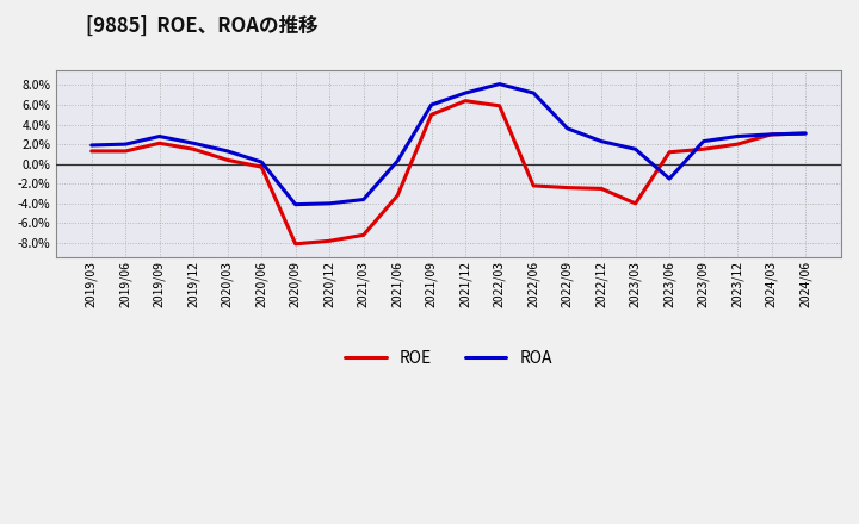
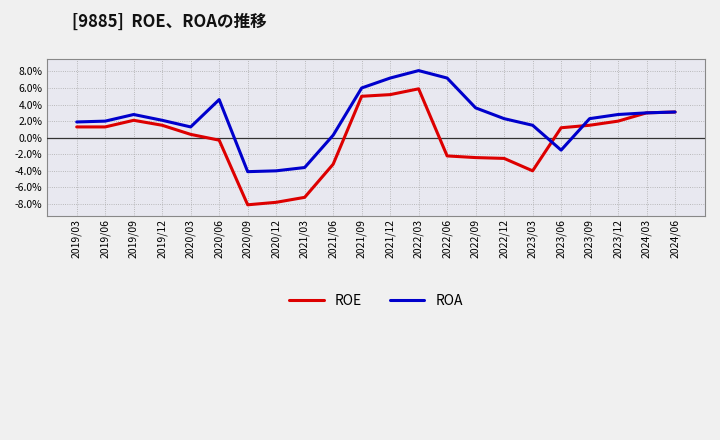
ROA/2020/06: 0.2% -> 4.6%
ROE/2021/12: 6.4% -> 5.2%
